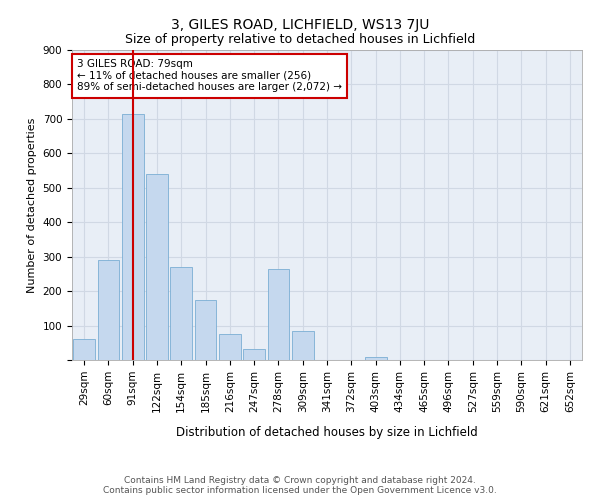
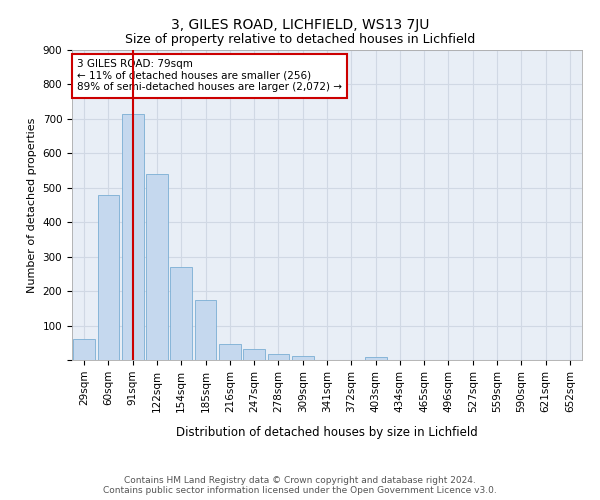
60sqm: 290 -> 480
216sqm: 75 -> 47
278sqm: 265 -> 17
309sqm: 85 -> 13
